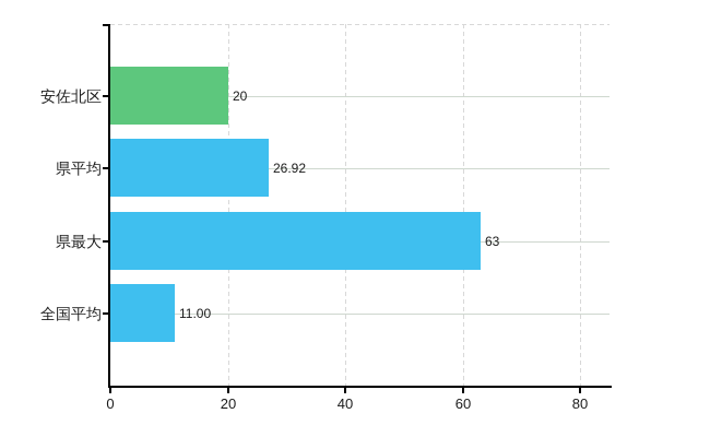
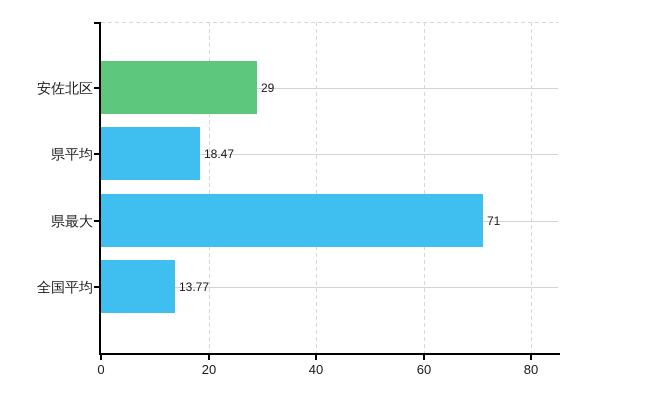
安佐北区: 20 -> 29
県平均: 26.92 -> 18.47
県最大: 63 -> 71
全国平均: 11.00 -> 13.77
